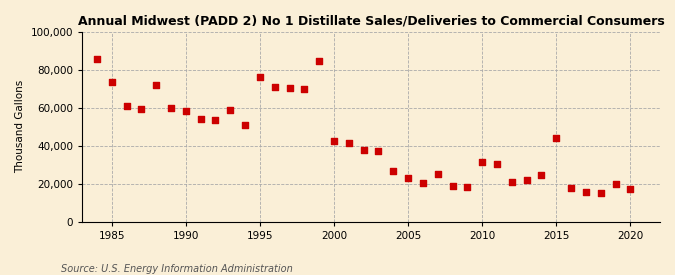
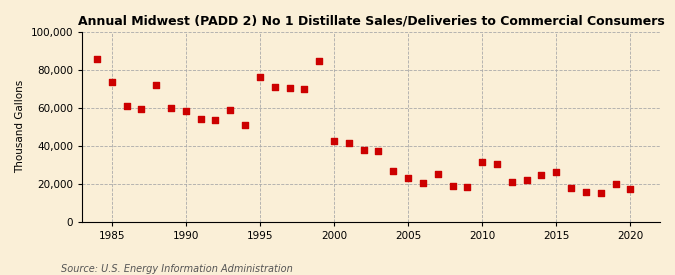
2015: 44,000 -> 26,000
